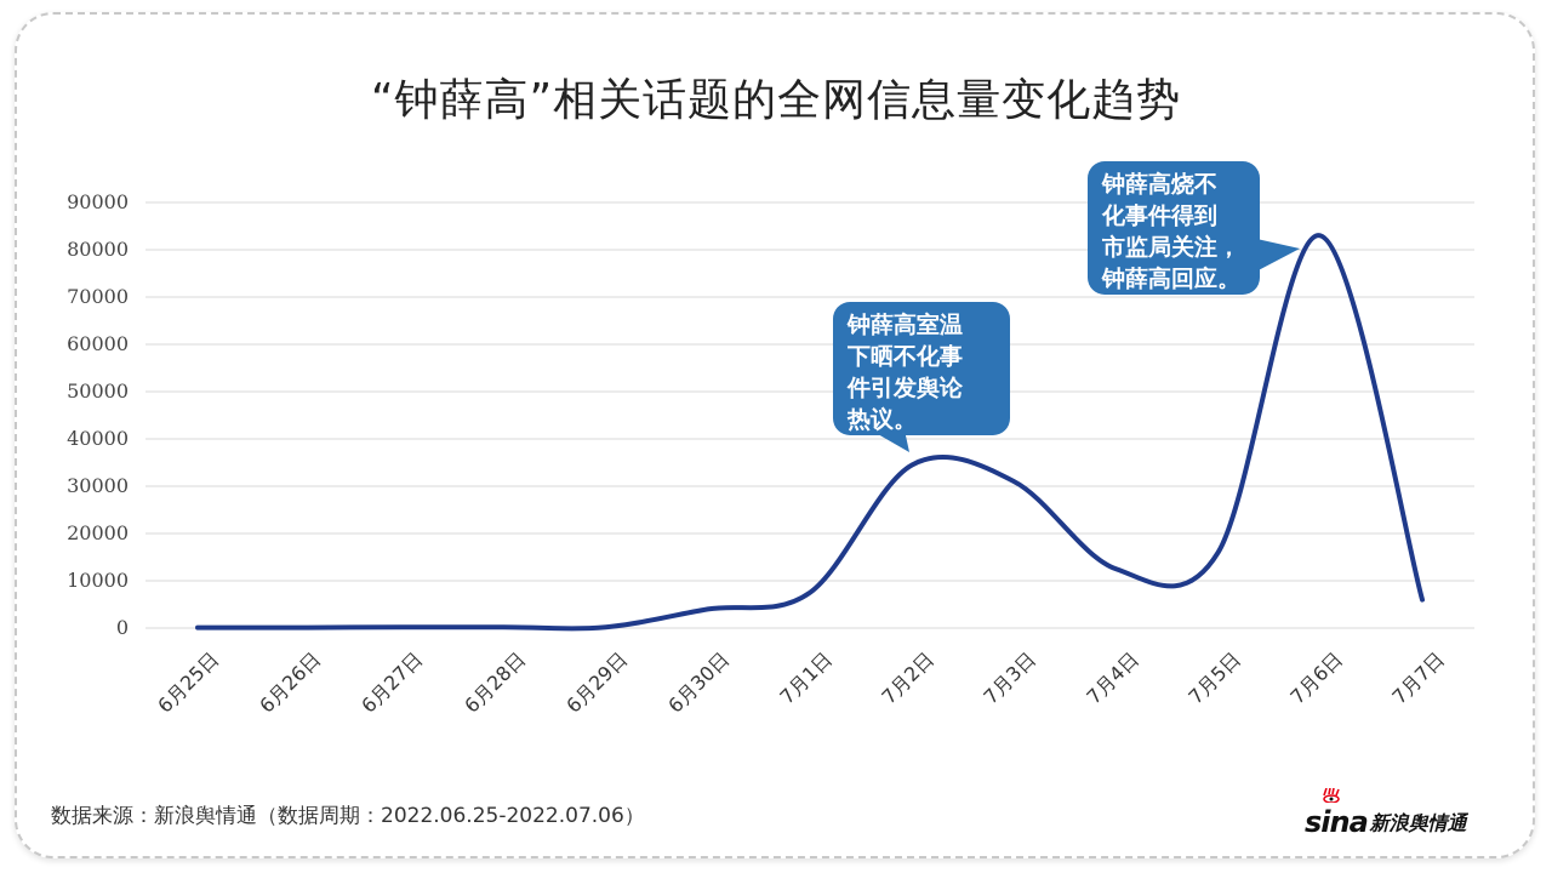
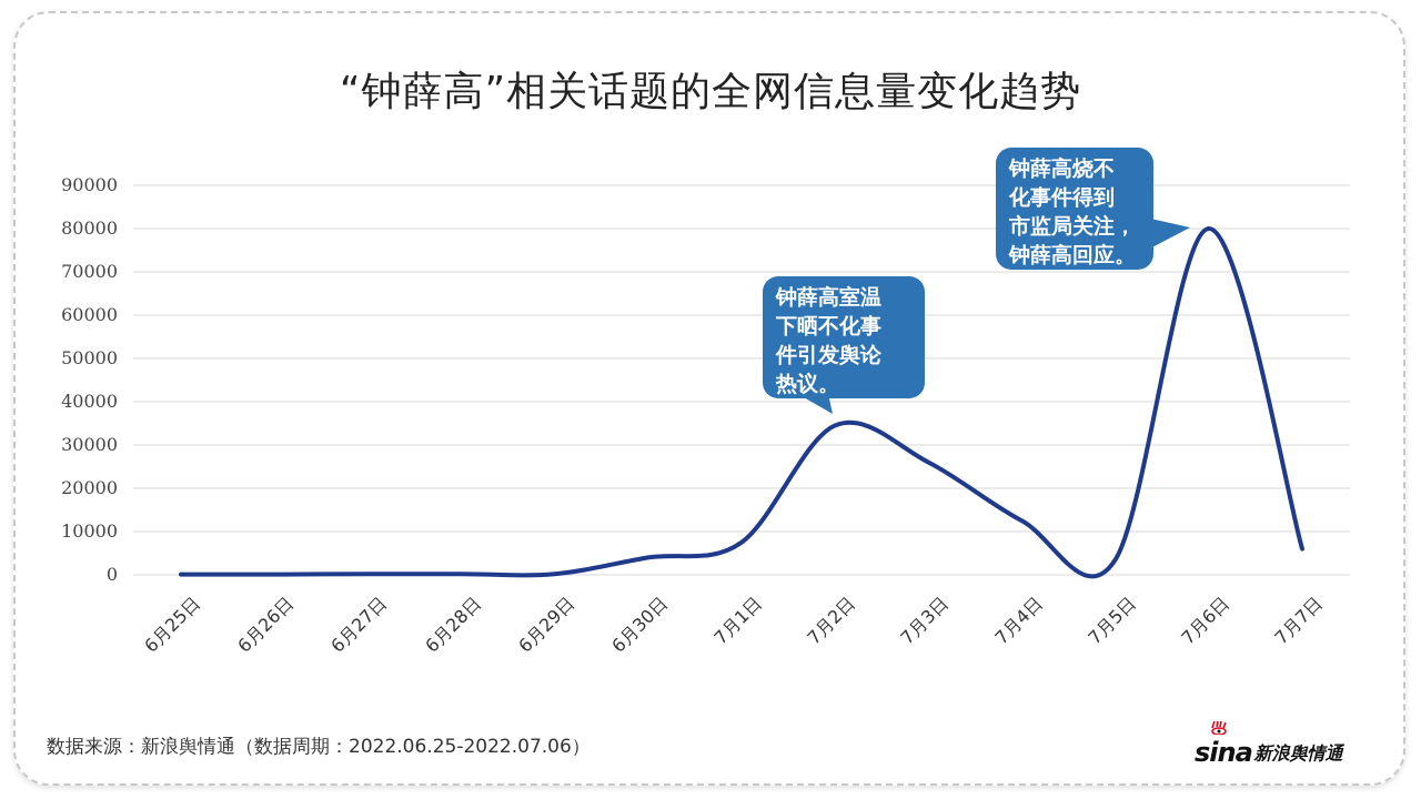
7月3日: 31000 -> 26000
7月5日: 16000 -> 4000
7月6日: 83000 -> 80000
